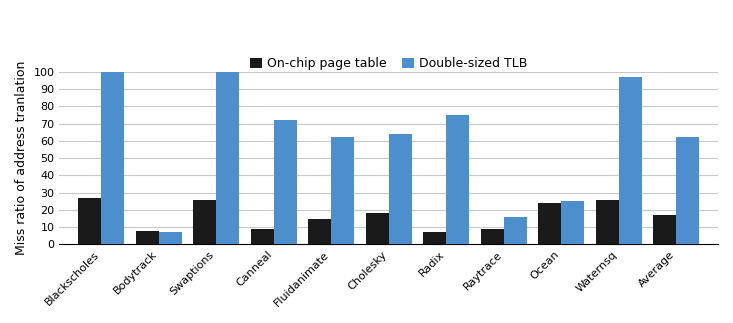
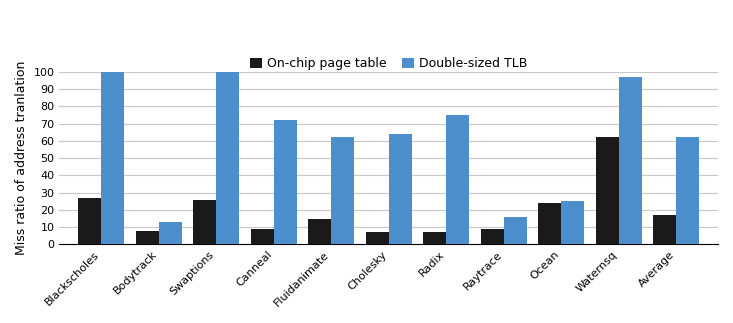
Double-sized TLB/Bodytrack: 7 -> 13
On-chip page table/Cholesky: 18 -> 7
On-chip page table/Waternsq: 26 -> 62
